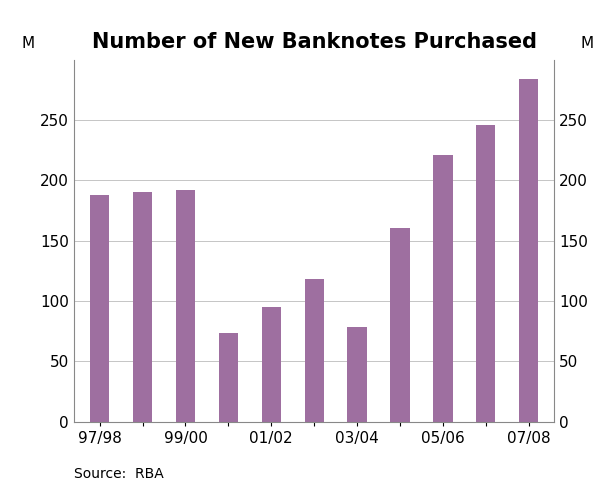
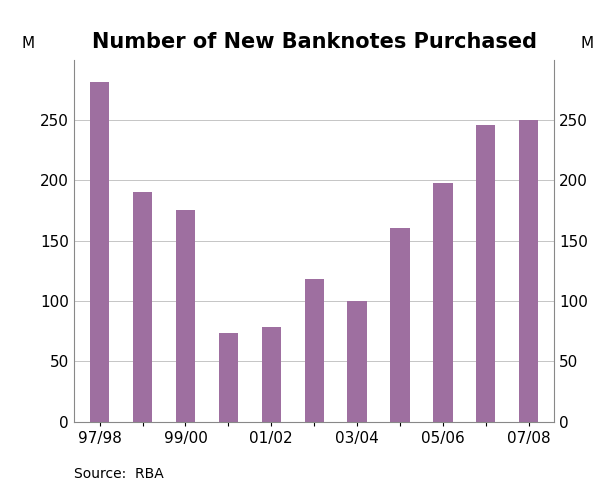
97/98: 188 -> 281
99/00: 192 -> 175
01/02: 95 -> 78
03/04: 78 -> 100
05/06: 221 -> 198
07/08: 284 -> 250
